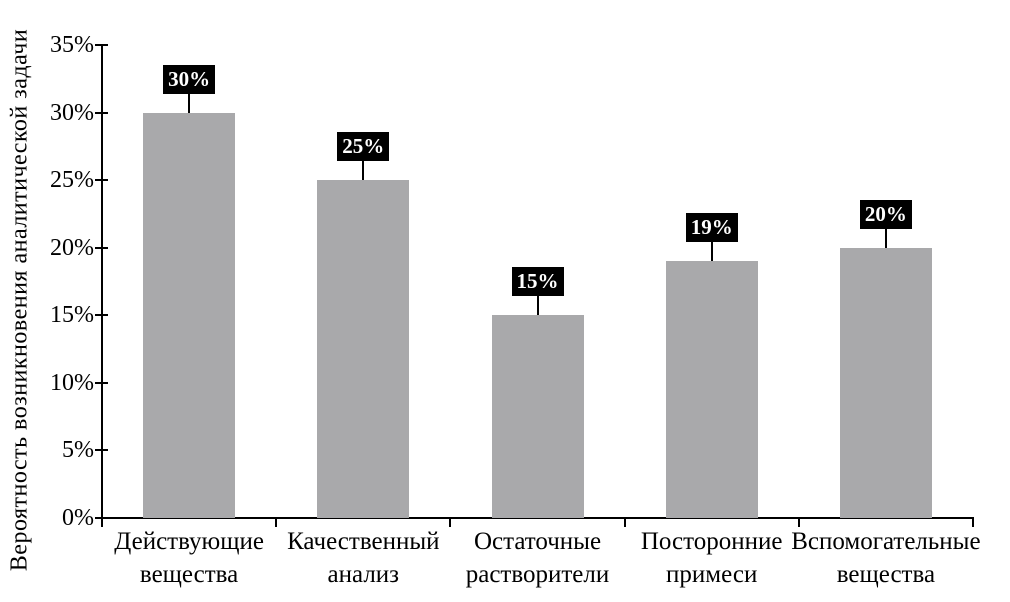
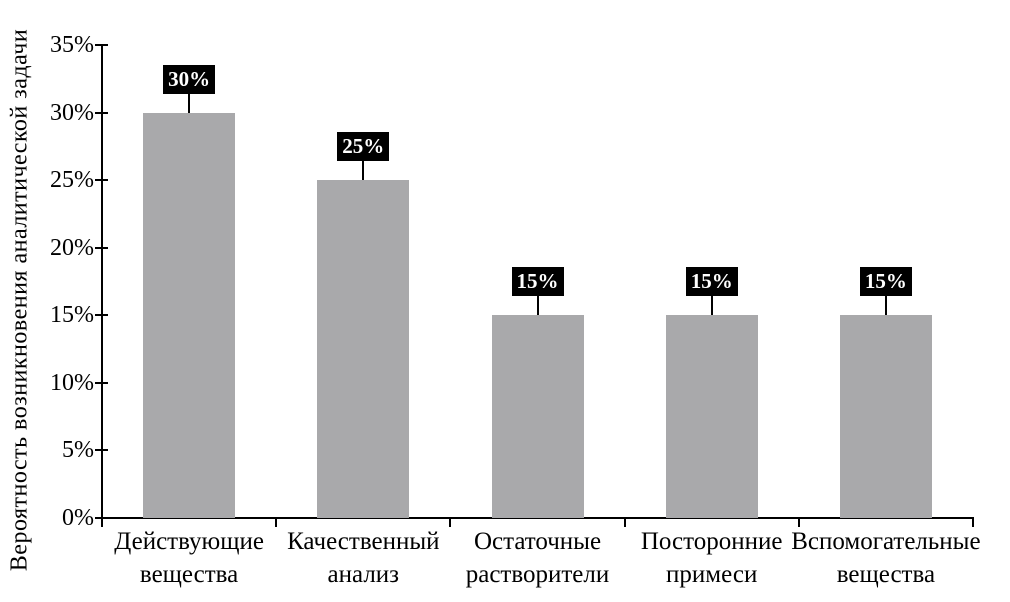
Посторонние примеси: 19% -> 15%
Вспомогательные вещества: 20% -> 15%
